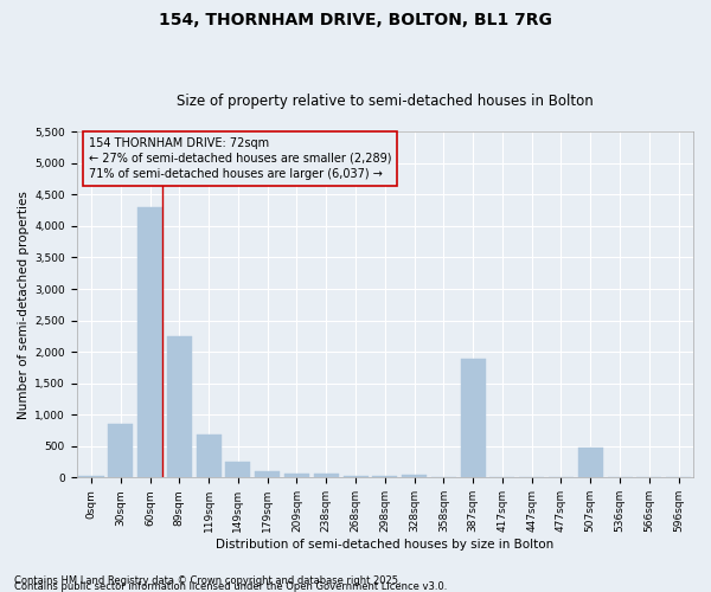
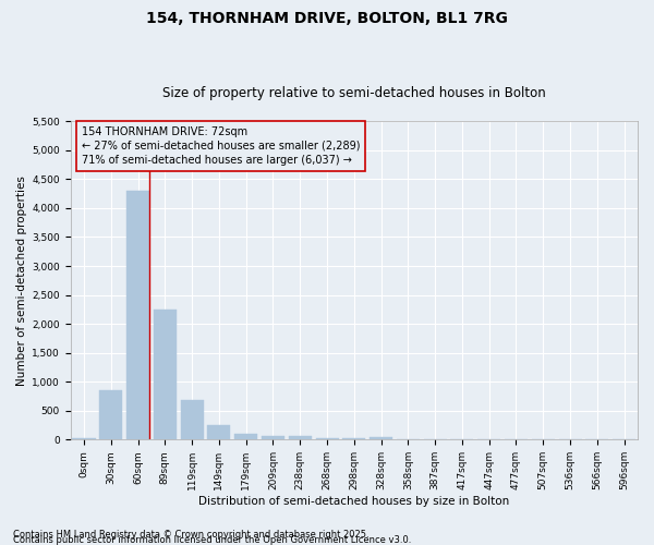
387sqm: 1,880 -> 0
507sqm: 480 -> 0
